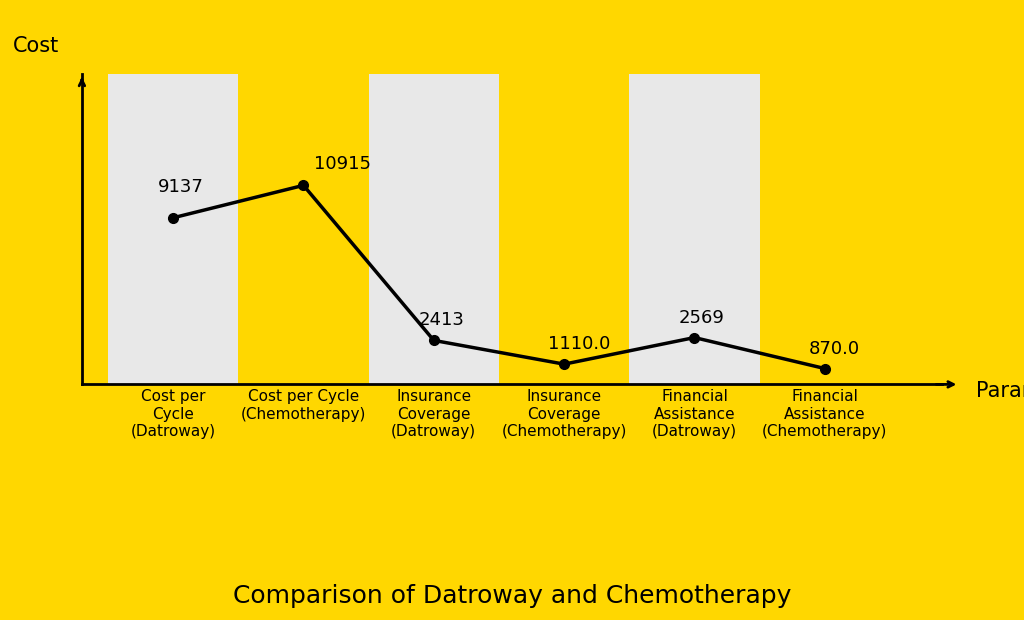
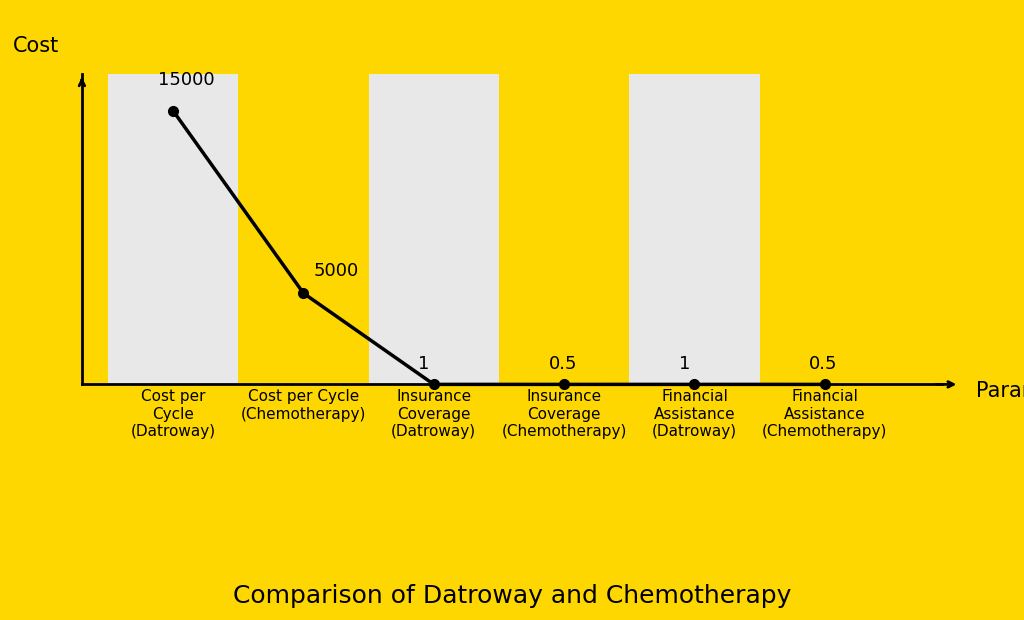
Cost per Cycle (Datroway): 9137 -> 15000
Cost per Cycle (Chemotherapy): 10915 -> 5000
Insurance Coverage (Datroway): 2413 -> 1
Insurance Coverage (Chemotherapy): 1110.0 -> 0.5
Financial Assistance (Datroway): 2569 -> 1
Financial Assistance (Chemotherapy): 870.0 -> 0.5
